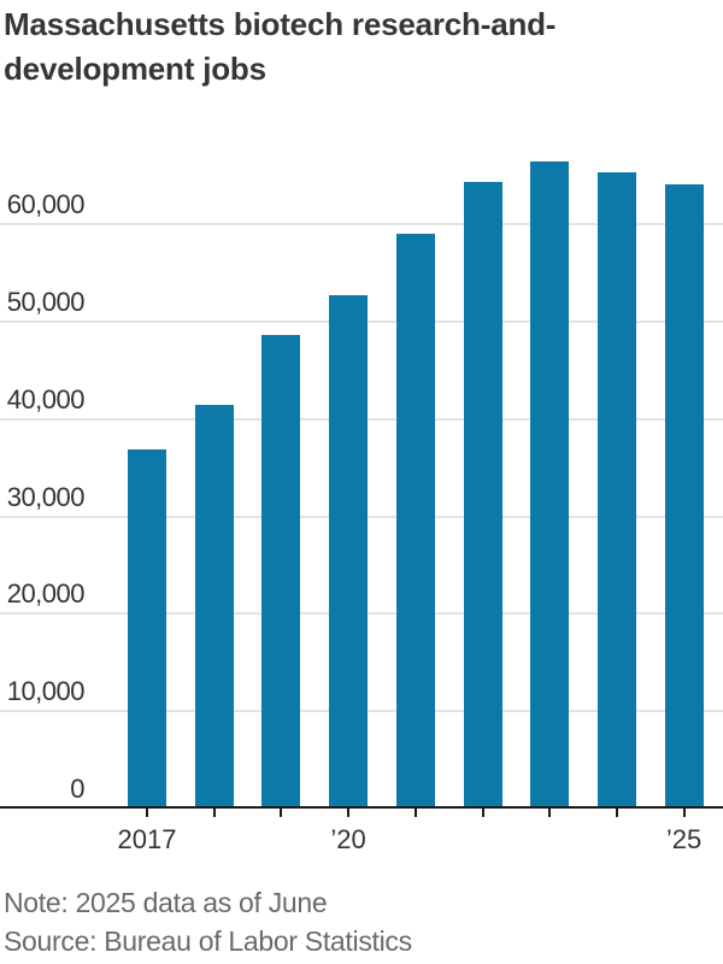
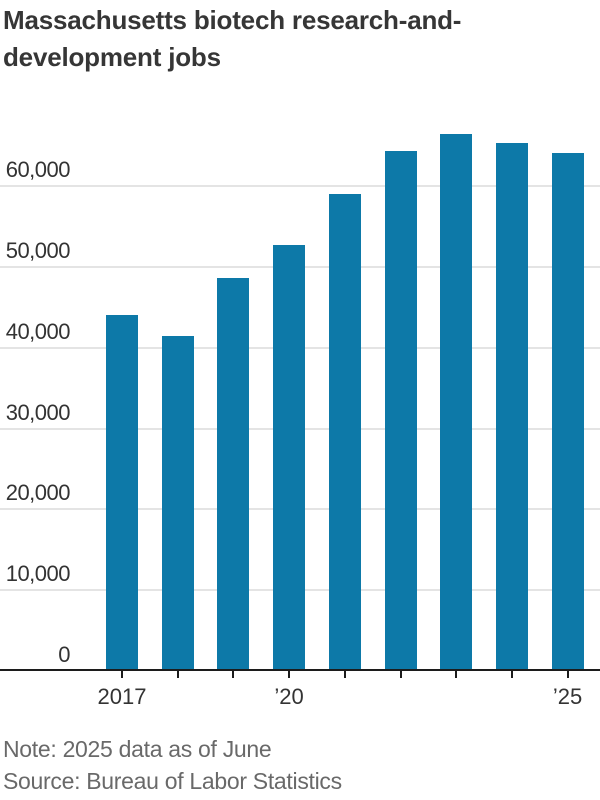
2017: 37000 -> 44000
